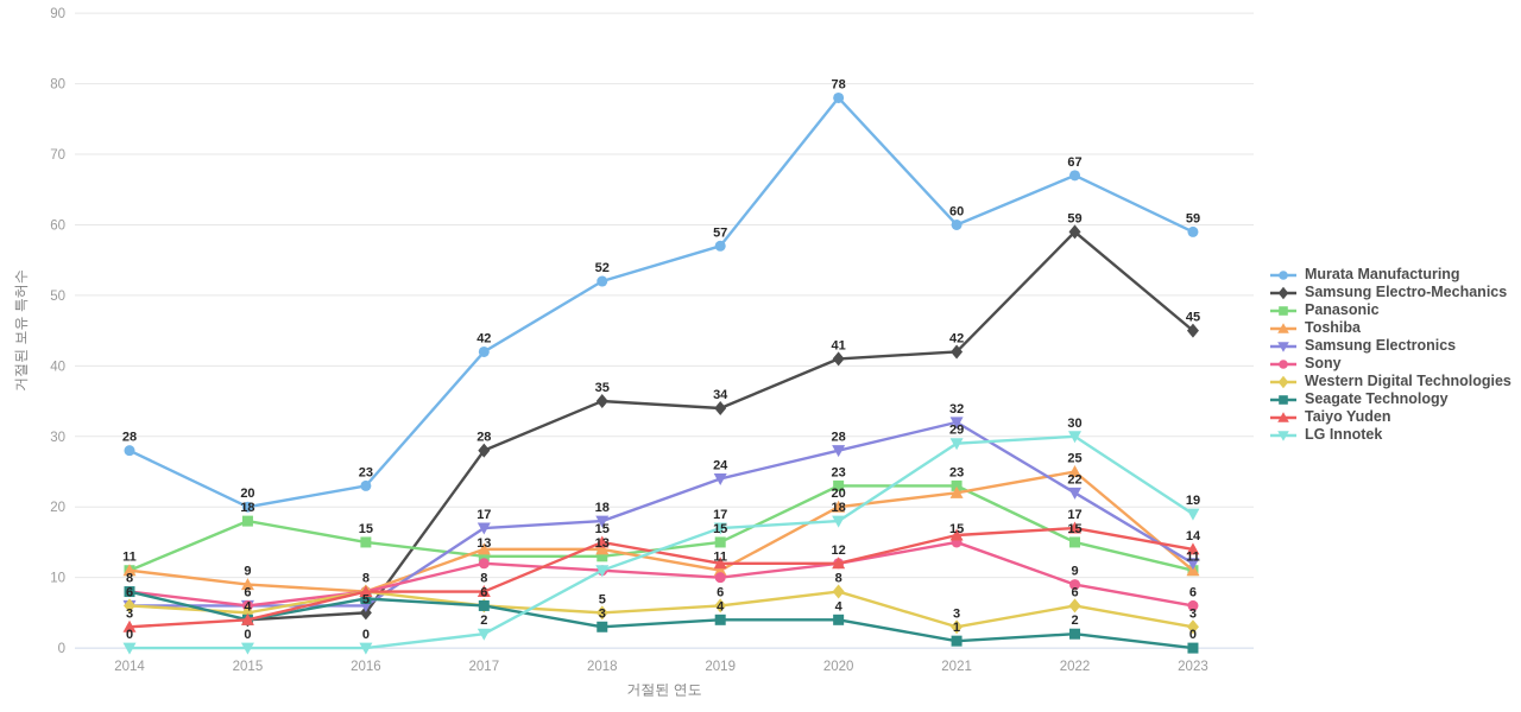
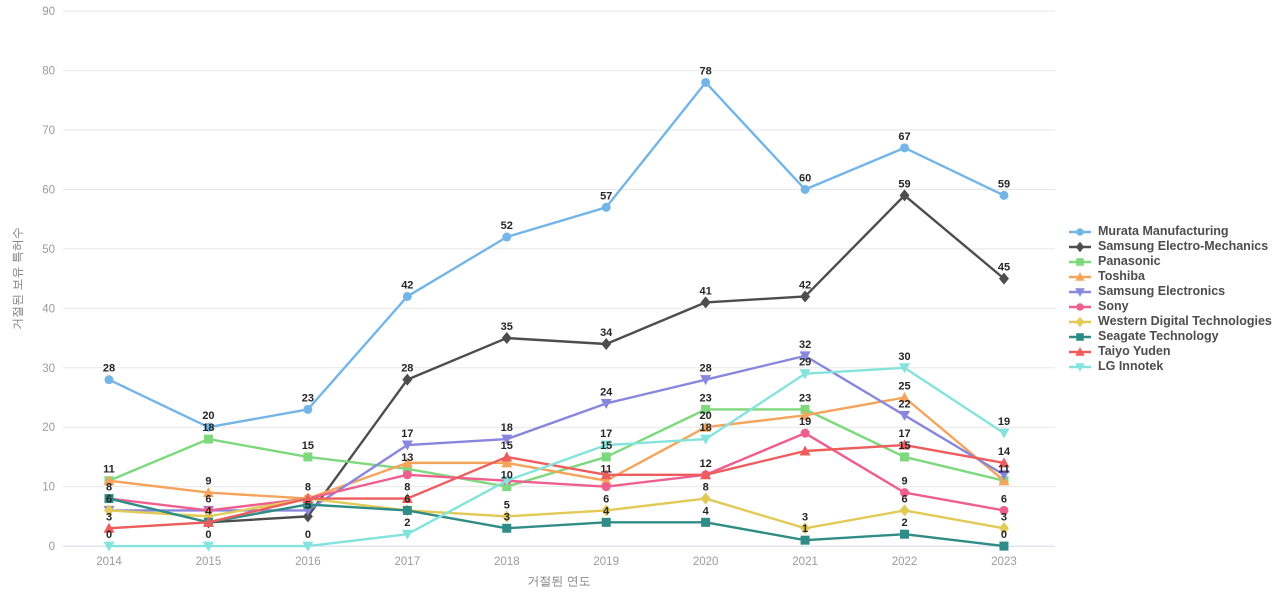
Panasonic/2018: 13 -> 10
Sony/2021: 15 -> 19
